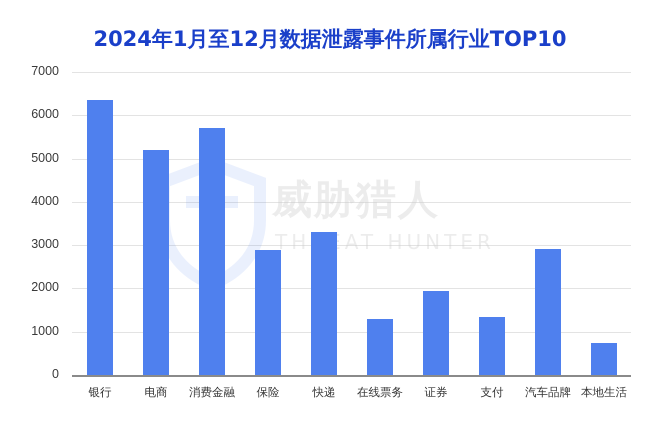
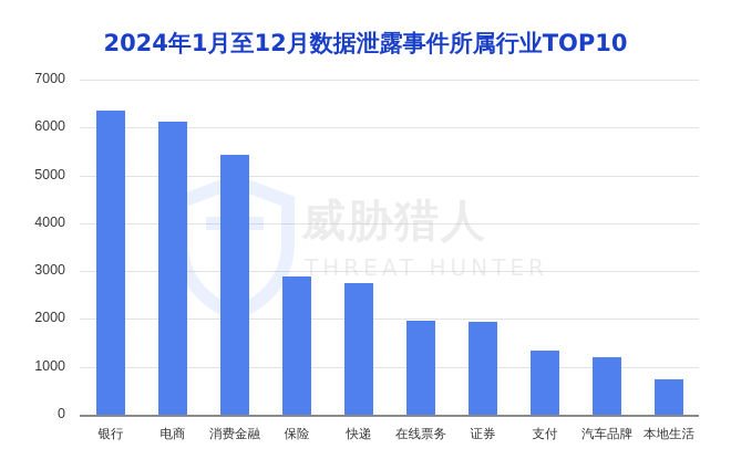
电商: 5200 -> 6100
消费金融: 5700 -> 5400
快递: 3300 -> 2800
在线票务: 1300 -> 2000
汽车品牌: 2900 -> 1200
